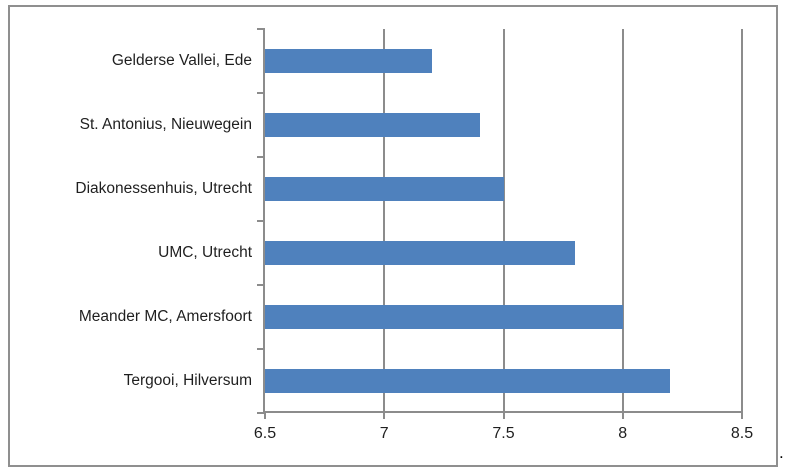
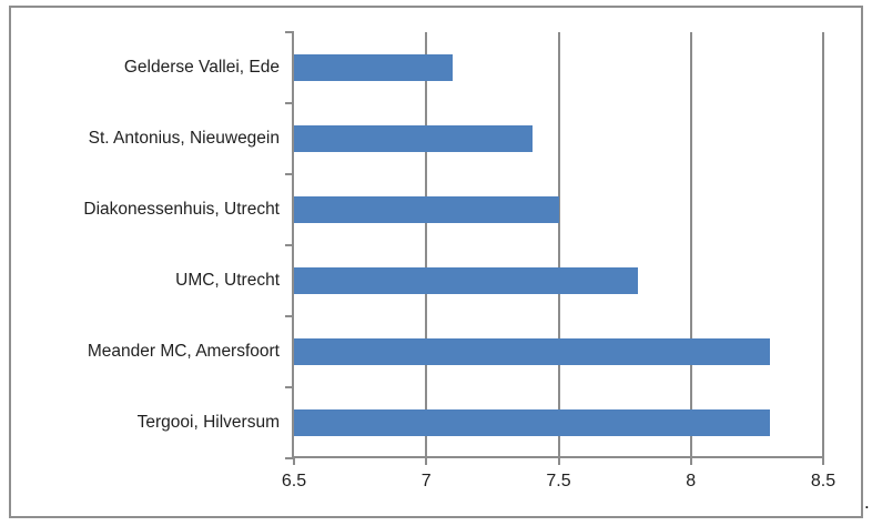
Gelderse Vallei, Ede: 7.2 -> 7.1
Meander MC, Amersfoort: 8.0 -> 8.3
Tergooi, Hilversum: 8.2 -> 8.3
